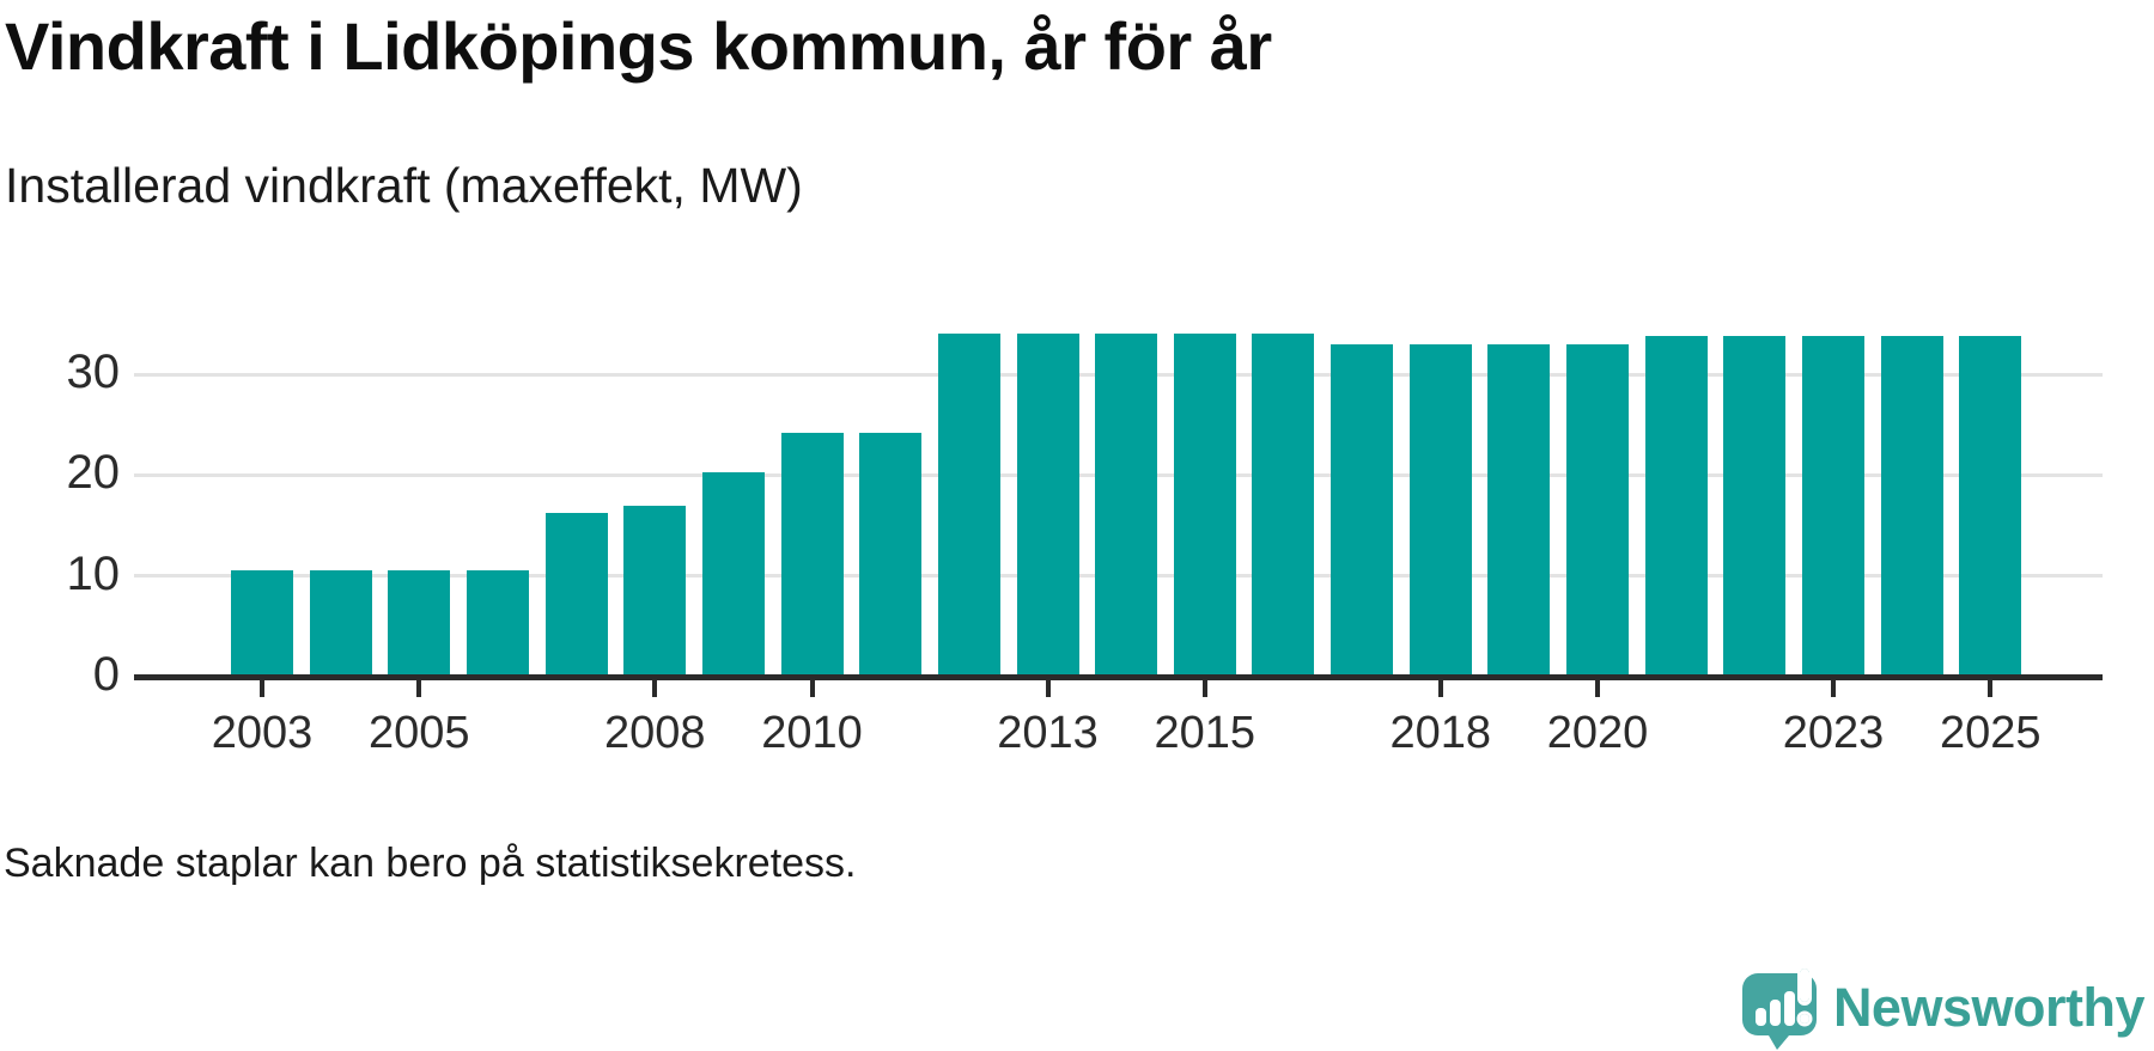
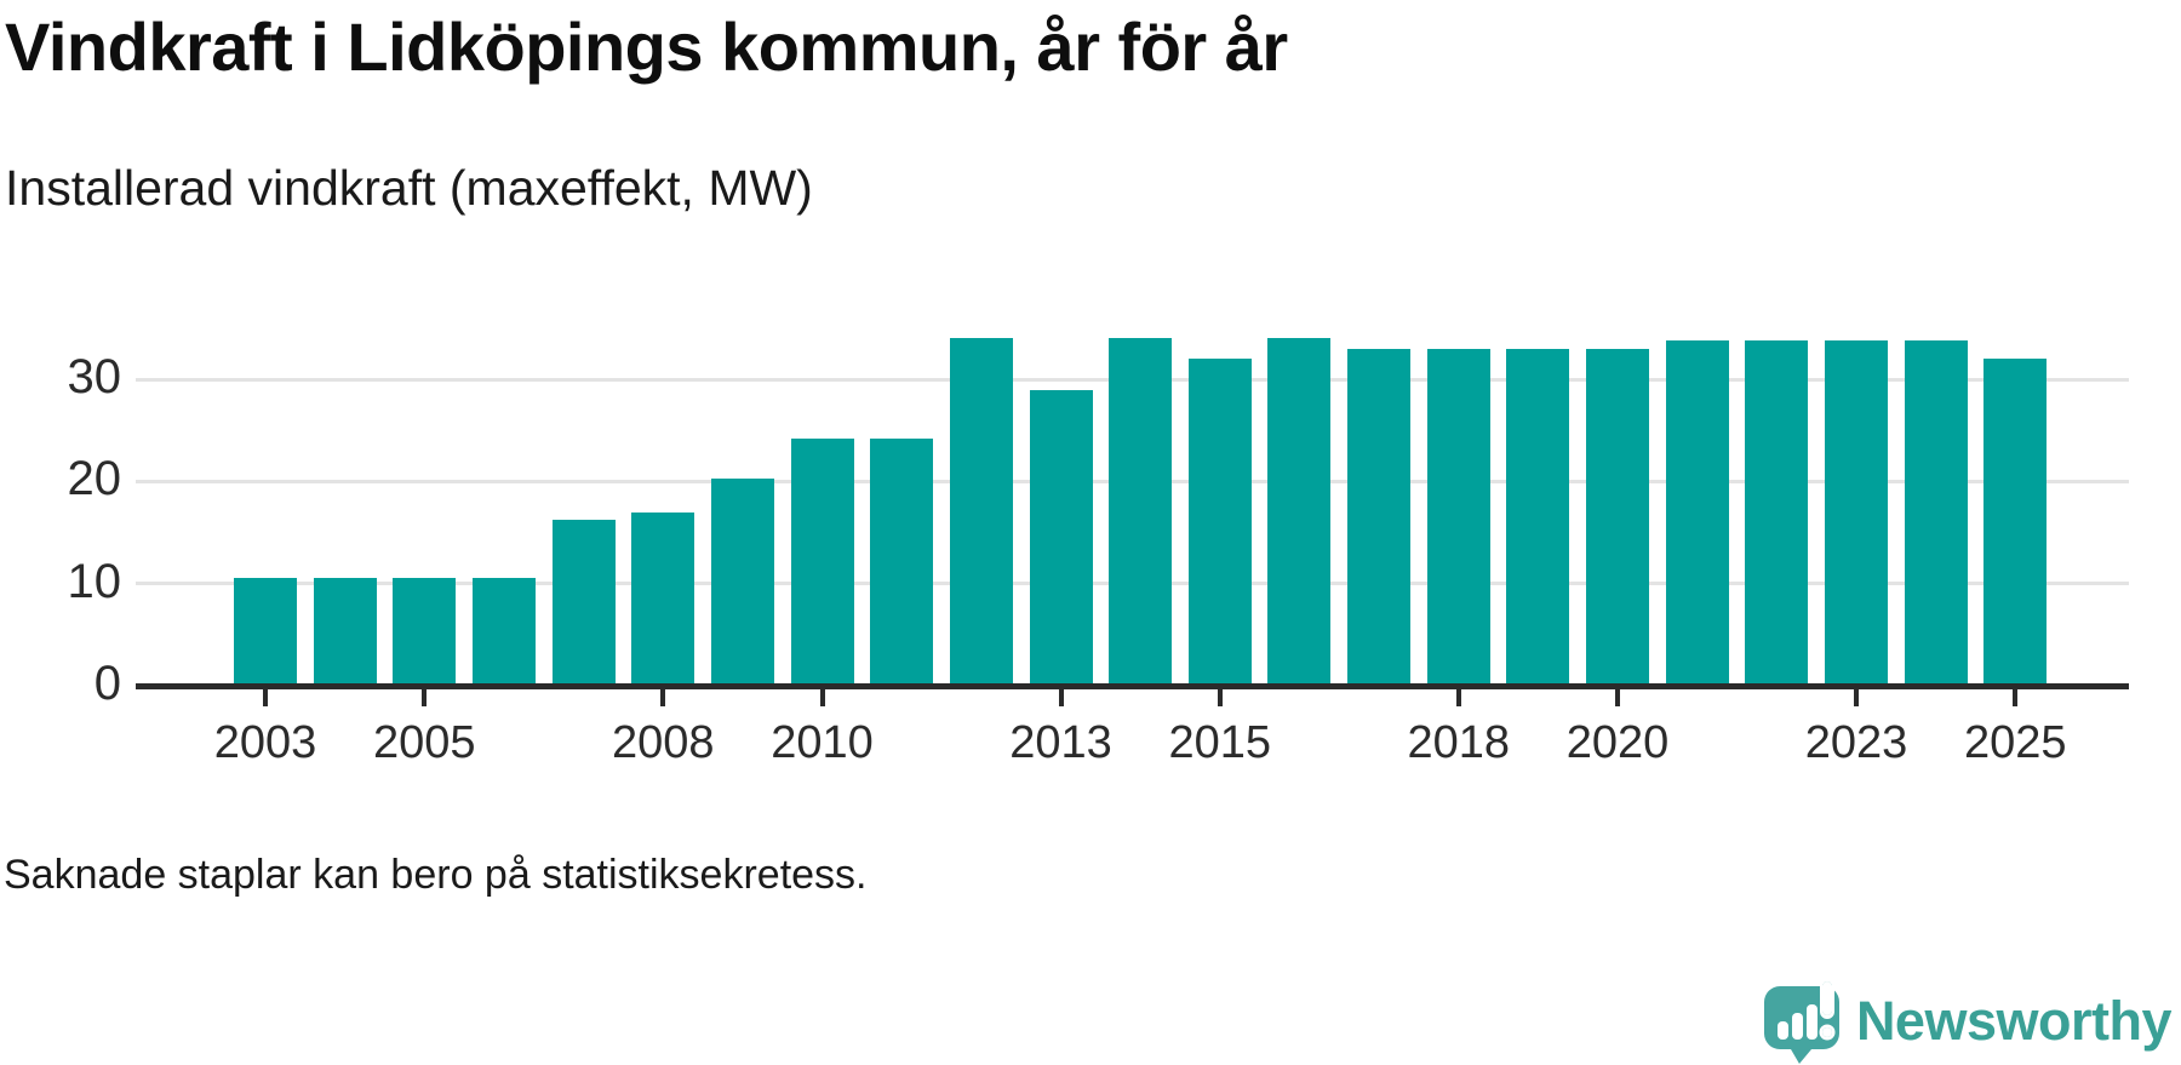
2013: 34 -> 29
2015: 34 -> 32
2025: 34 -> 32
